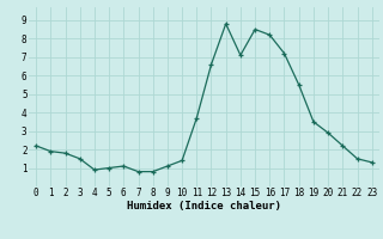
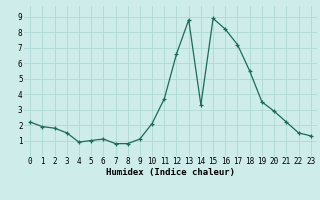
10: 1.4 -> 2.1
14: 7.1 -> 3.3
15: 8.5 -> 8.9
